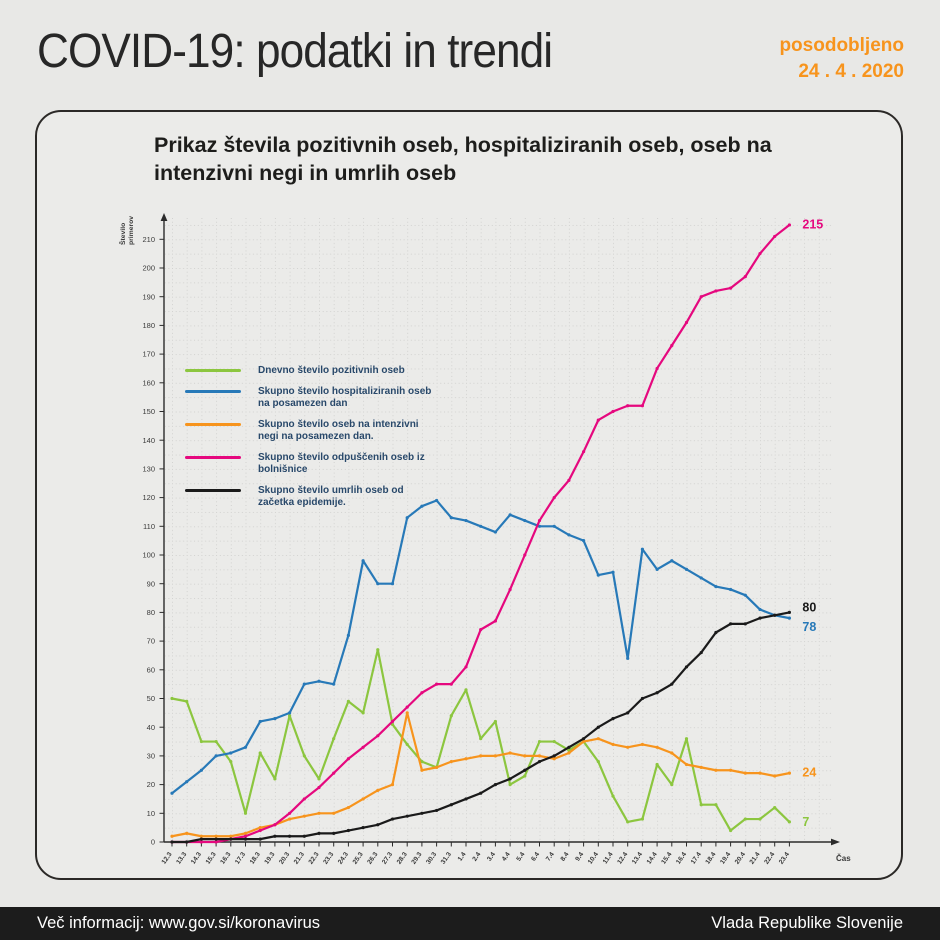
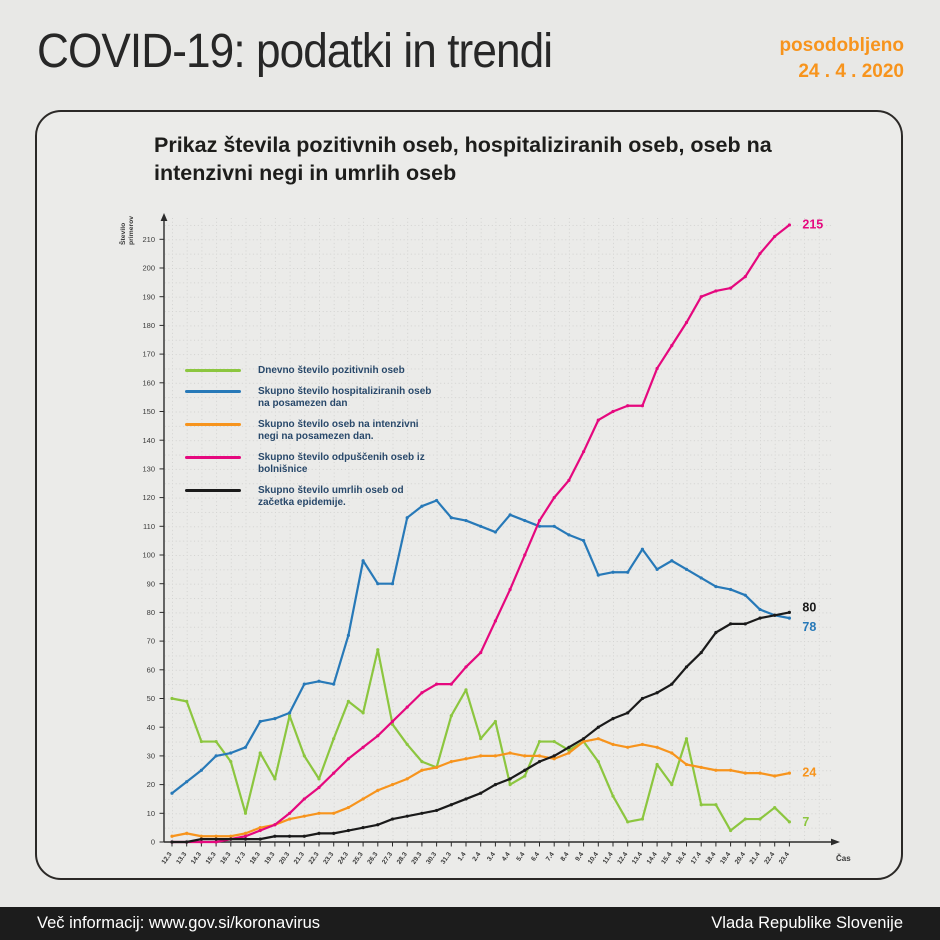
Skupno število oseb na intenzivni negi na posamezen dan./28.3: 45 -> 22
Skupno število odpuščenih oseb iz bolnišnice/2.4: 74 -> 66
Skupno število hospitaliziranih oseb na posamezen dan/12.4: 64 -> 94
